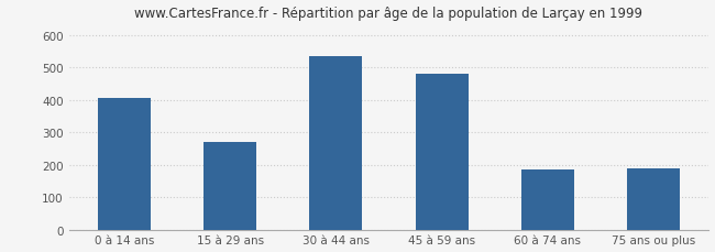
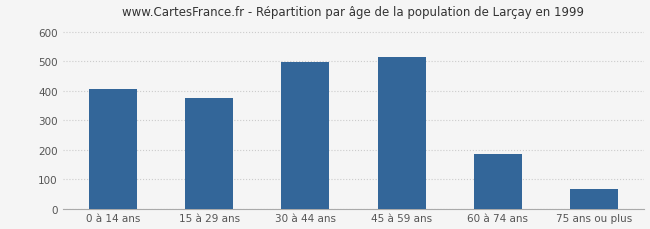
15 à 29 ans: 270 -> 375
30 à 44 ans: 535 -> 499
45 à 59 ans: 480 -> 515
75 ans ou plus: 190 -> 65
